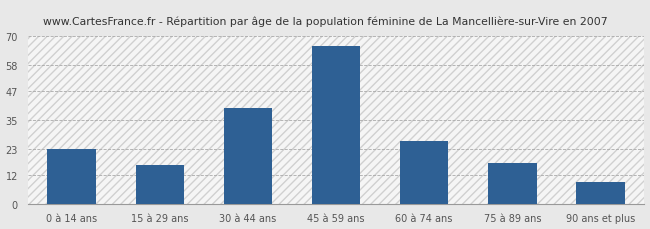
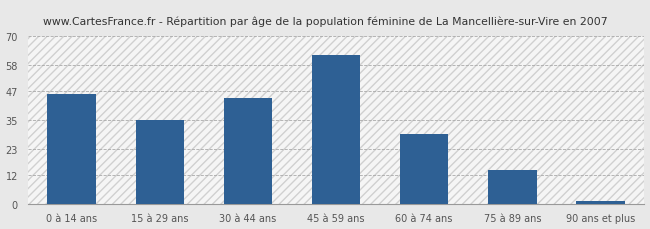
0 à 14 ans: 23 -> 46
15 à 29 ans: 16 -> 35
30 à 44 ans: 40 -> 44
45 à 59 ans: 66 -> 62
60 à 74 ans: 26 -> 29
75 à 89 ans: 17 -> 14
90 ans et plus: 9 -> 1
